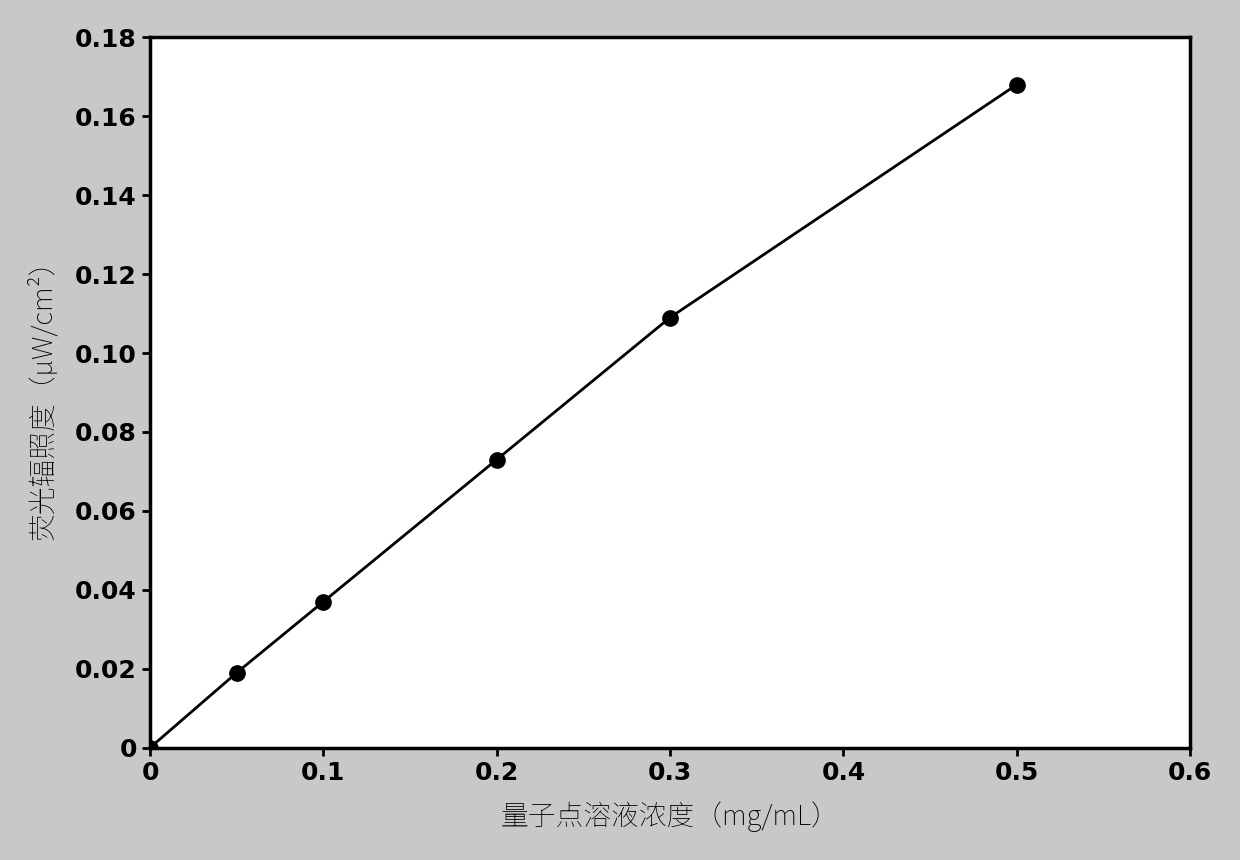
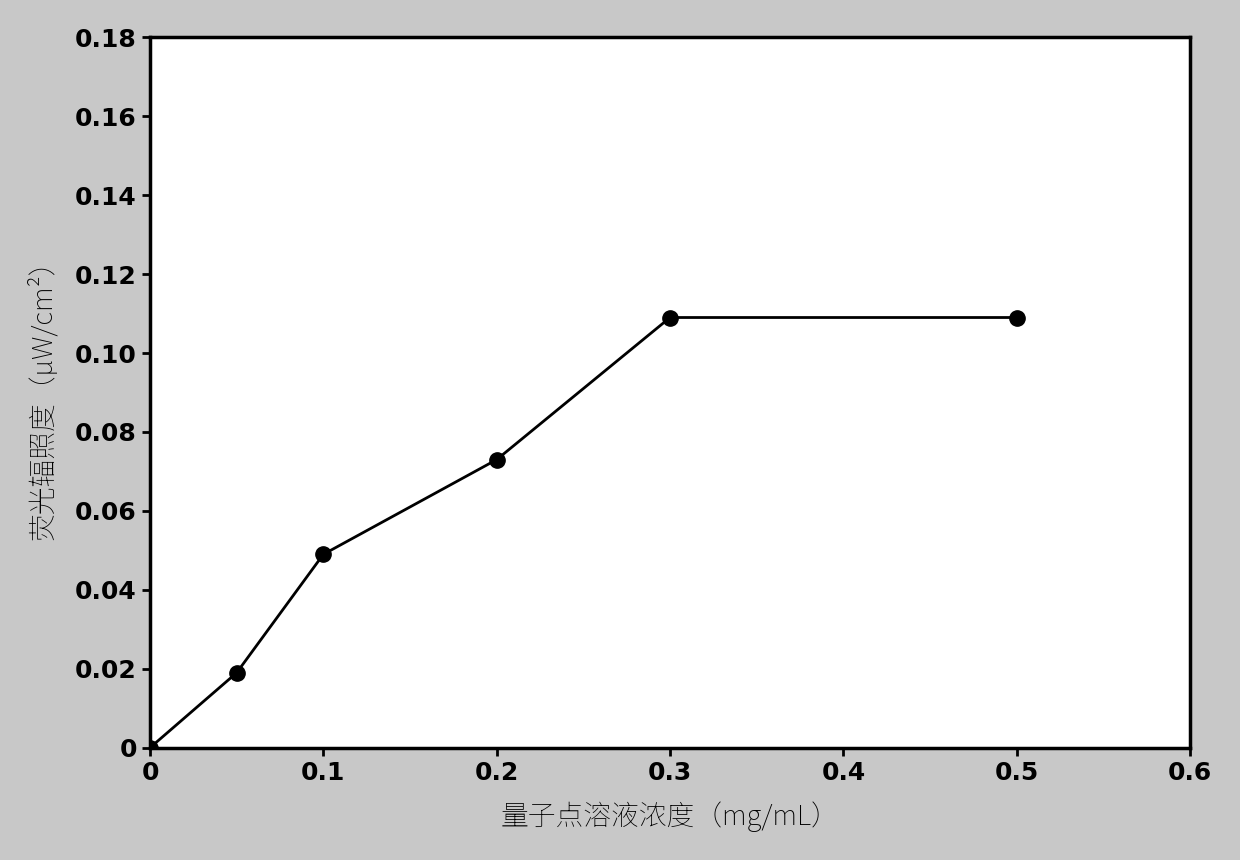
0.1: 0.037 -> 0.049
0.5: 0.168 -> 0.109
